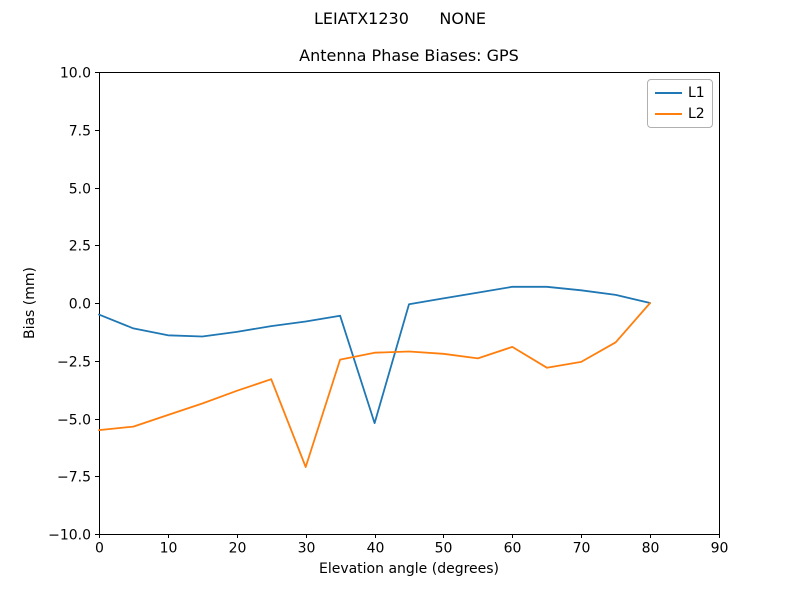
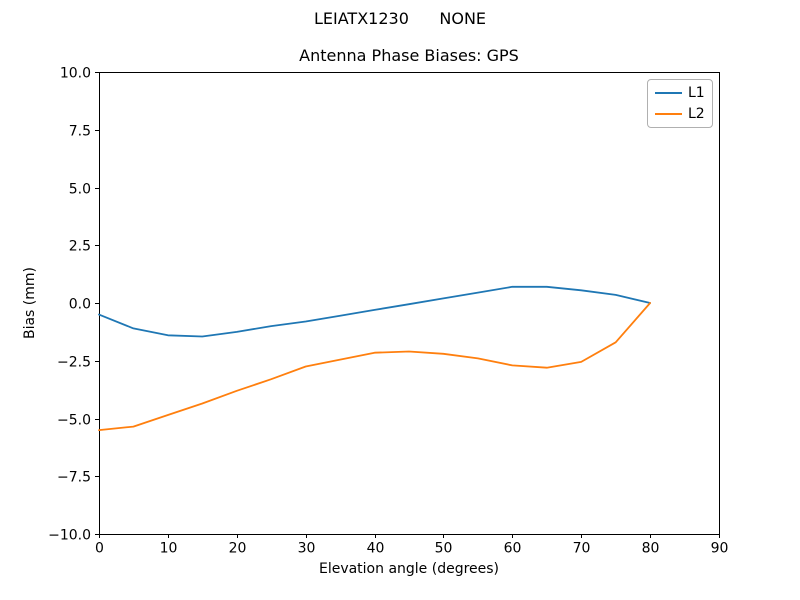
L2/30: -7.1 -> -2.8
L1/40: -5.2 -> -0.3
L2/60: -1.9 -> -2.7
